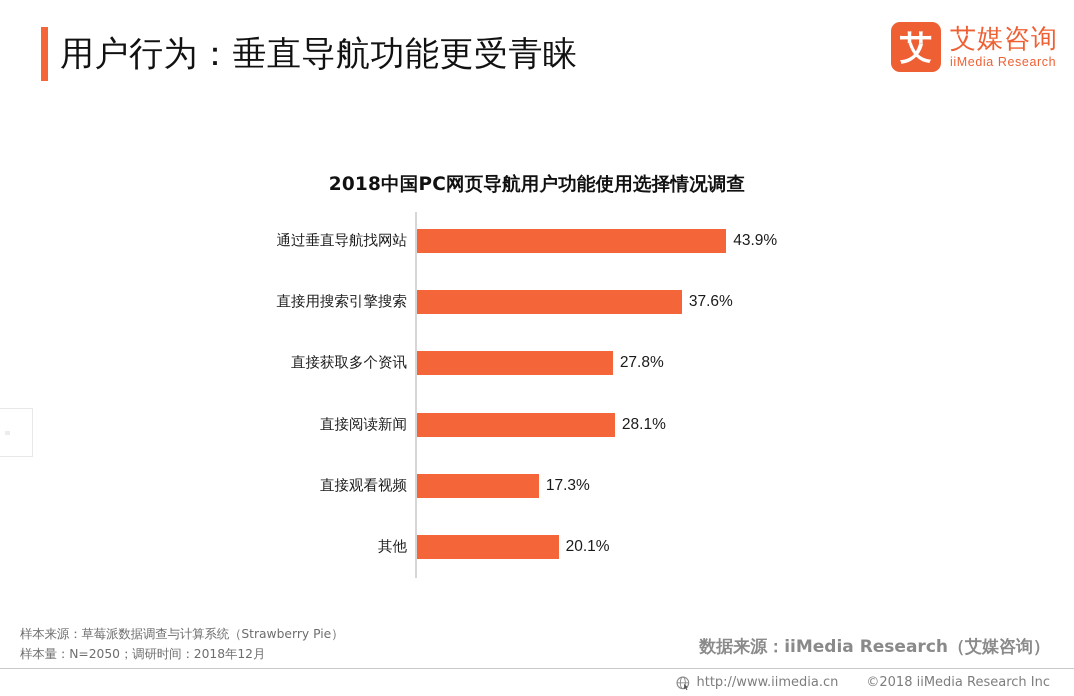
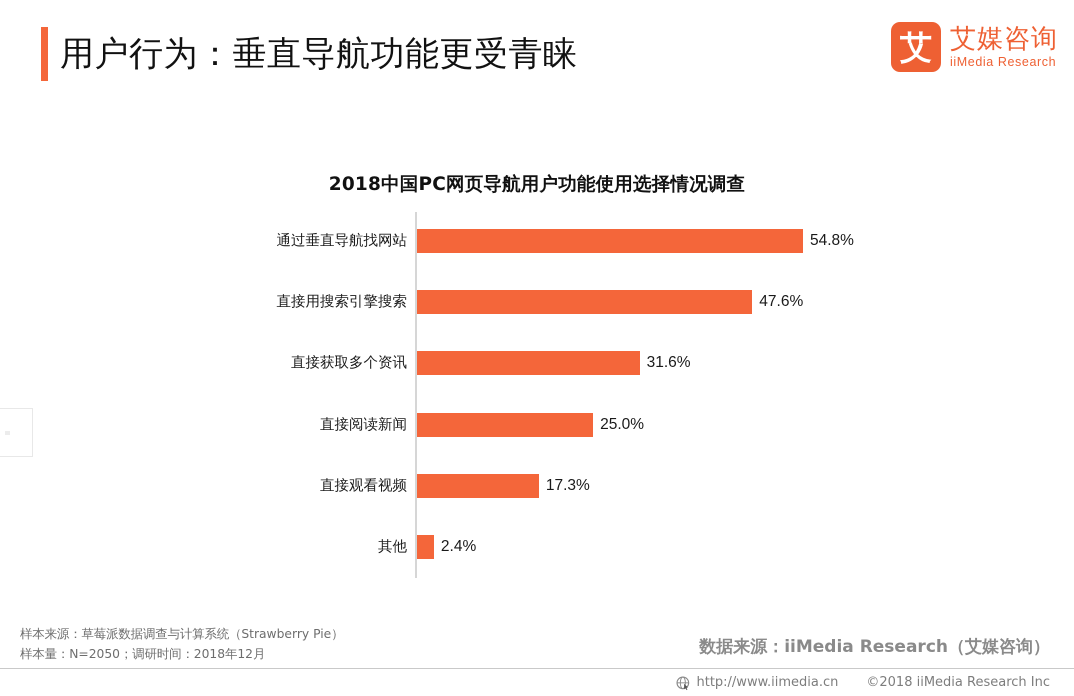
通过垂直导航找网站: 43.9% -> 54.8%
直接用搜索引擎搜索: 37.6% -> 47.6%
直接获取多个资讯: 27.8% -> 31.6%
直接阅读新闻: 28.1% -> 25.0%
其他: 20.1% -> 2.4%
